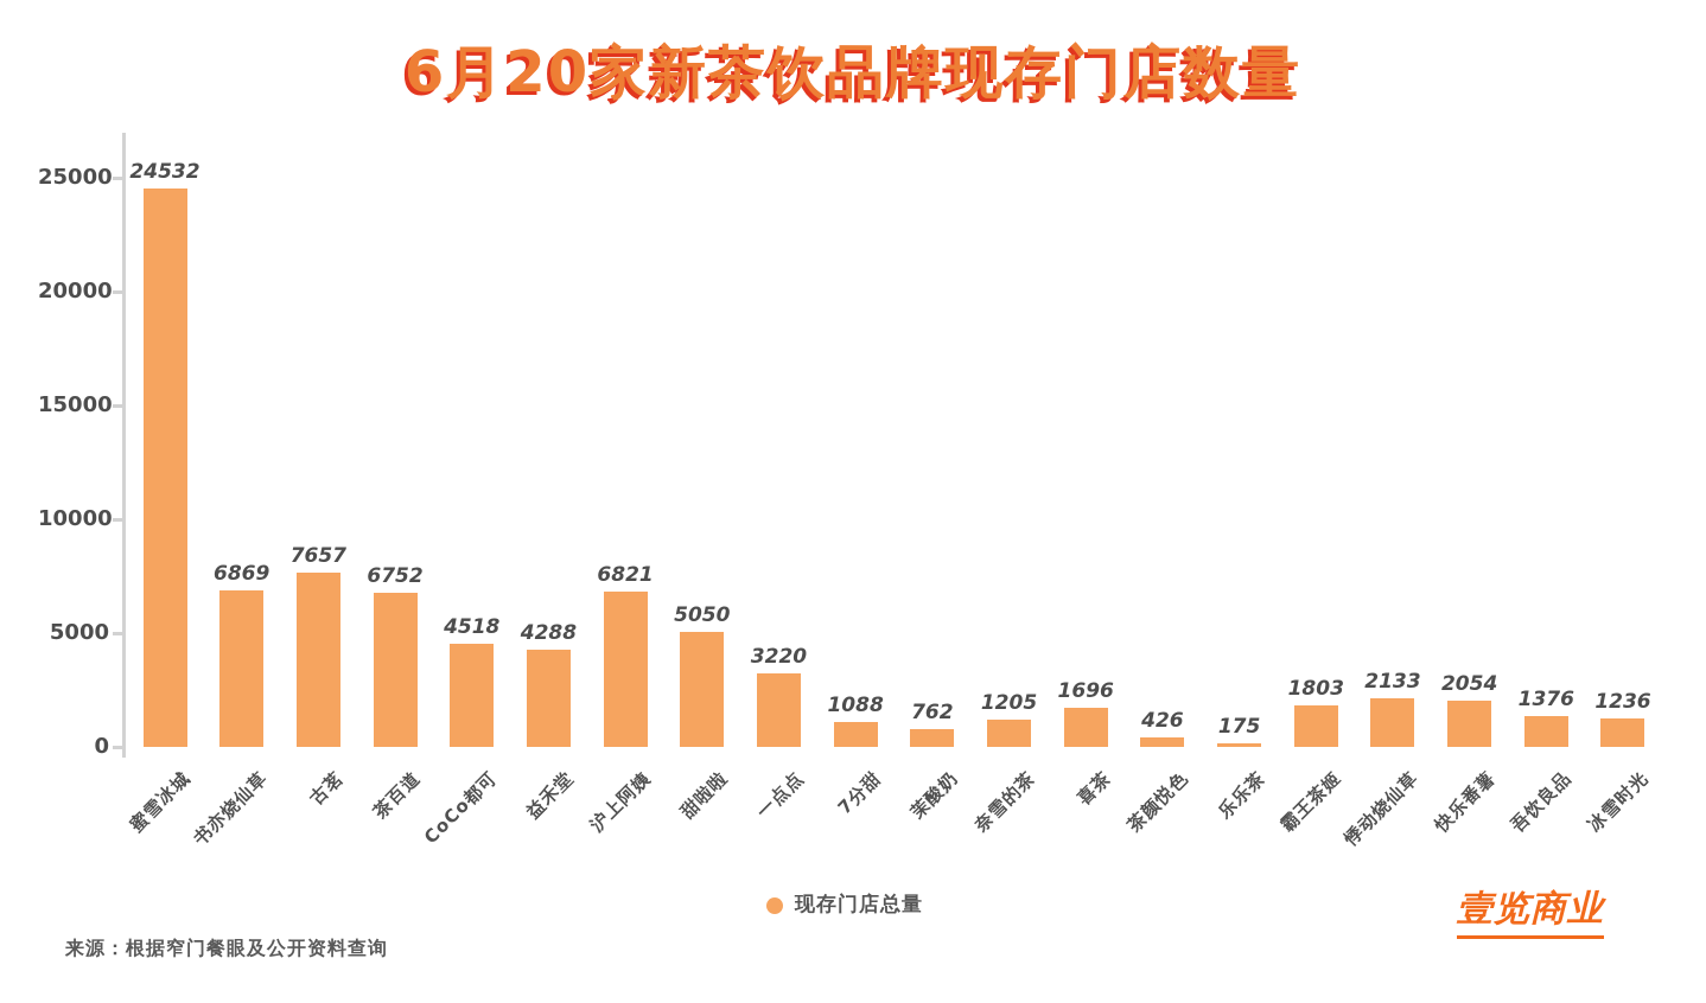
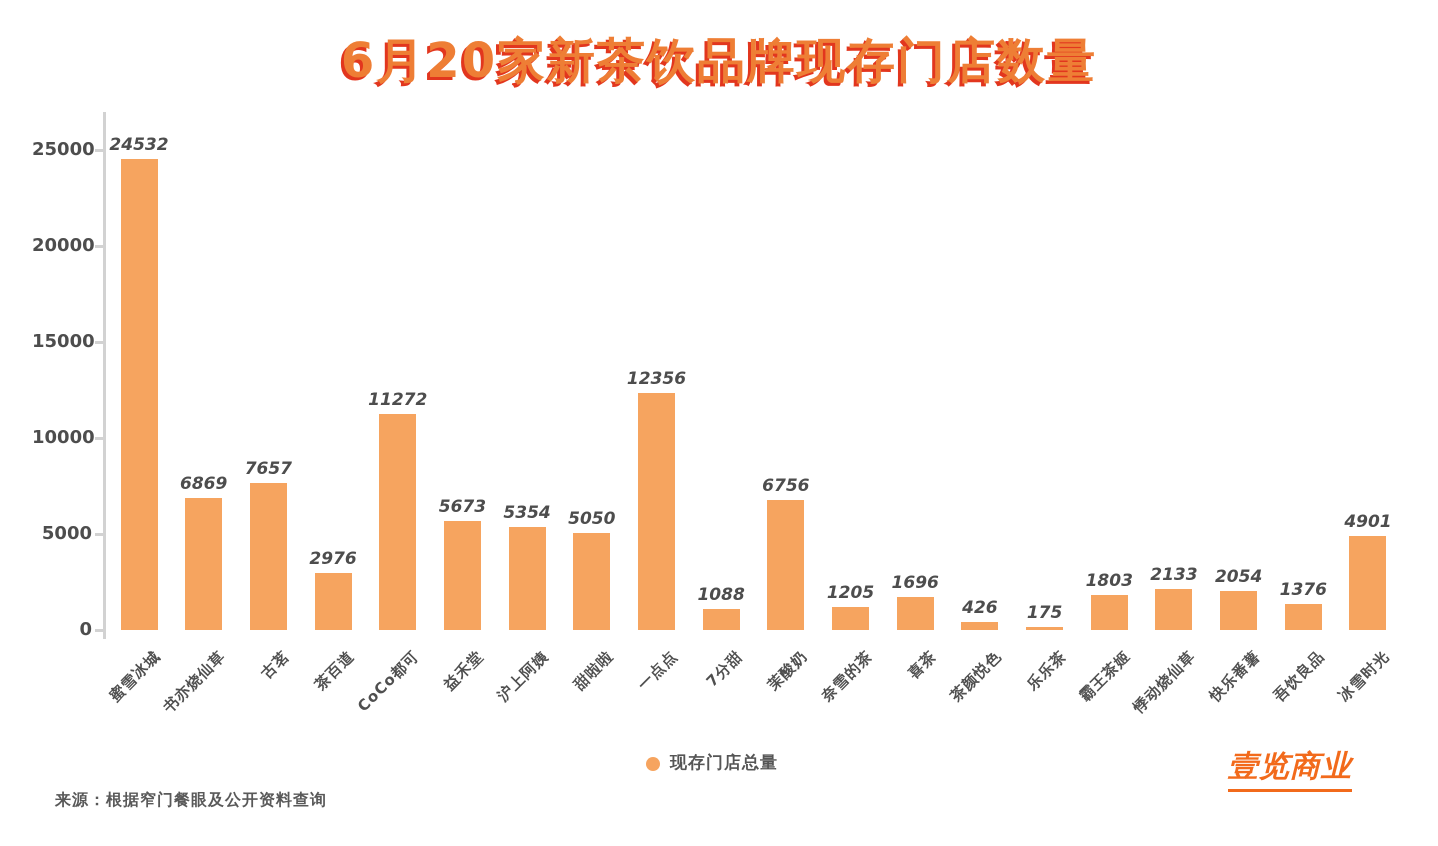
茶百道: 6752 -> 2976
CoCo都可: 4518 -> 11272
益禾堂: 4288 -> 5673
沪上阿姨: 6821 -> 5354
一点点: 3220 -> 12356
茉酸奶: 762 -> 6756
冰雪时光: 1236 -> 4901
